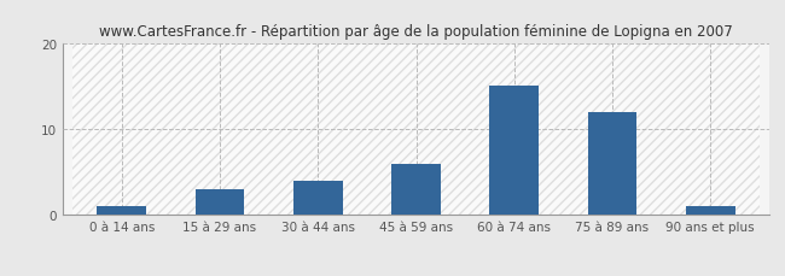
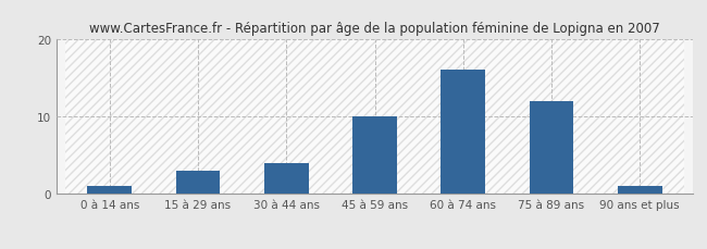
45 à 59 ans: 6 -> 10
60 à 74 ans: 15 -> 16
